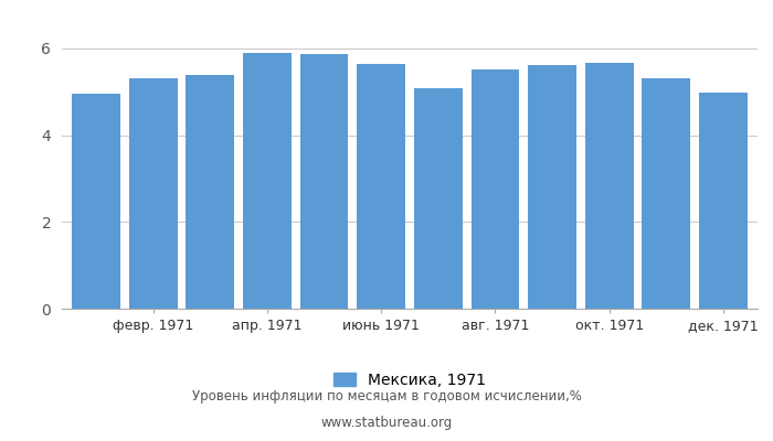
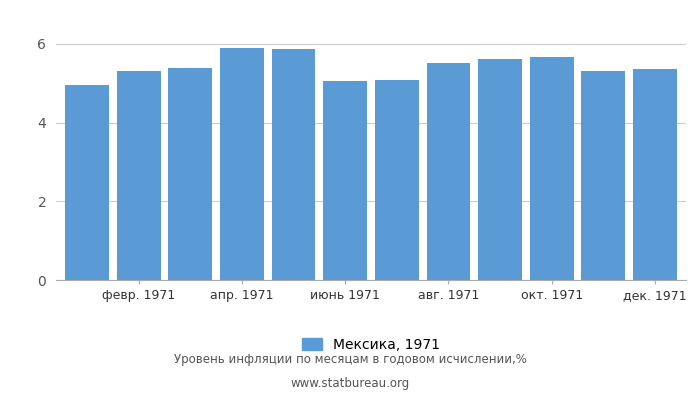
июнь 1971: 5.65 -> 5.05
дек. 1971: 4.97 -> 5.35
